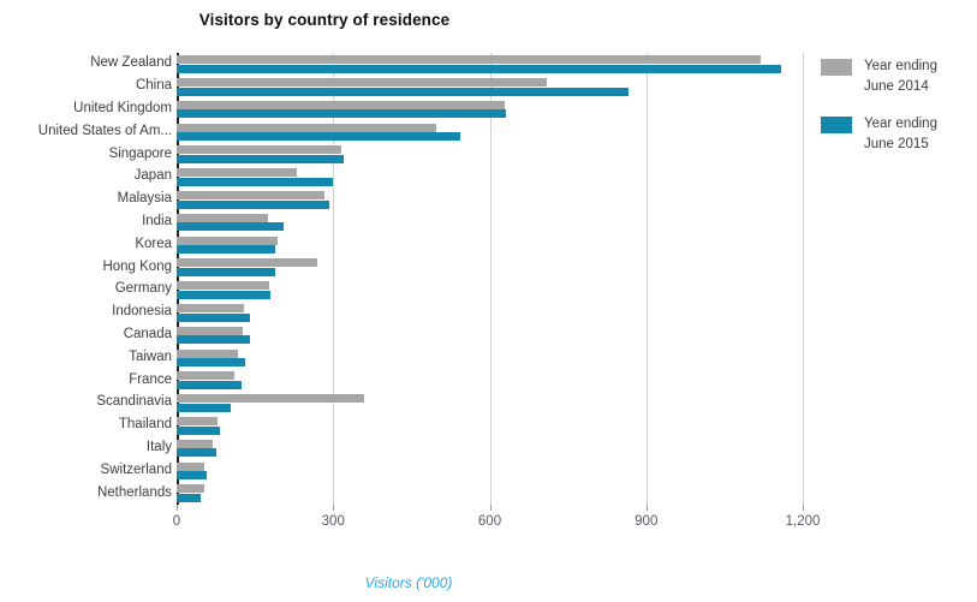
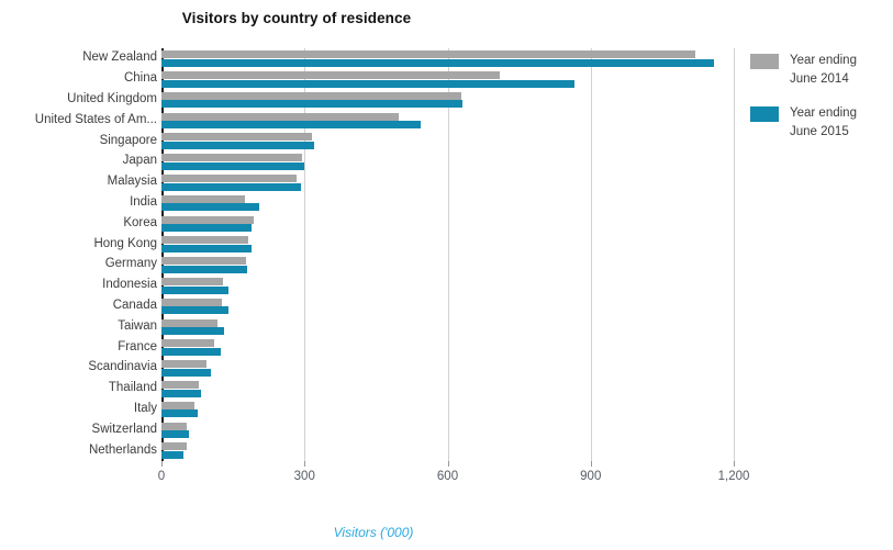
Year ending June 2014/Japan: 230 -> 300
Year ending June 2014/Hong Kong: 270 -> 180
Year ending June 2014/Scandinavia: 360 -> 90
